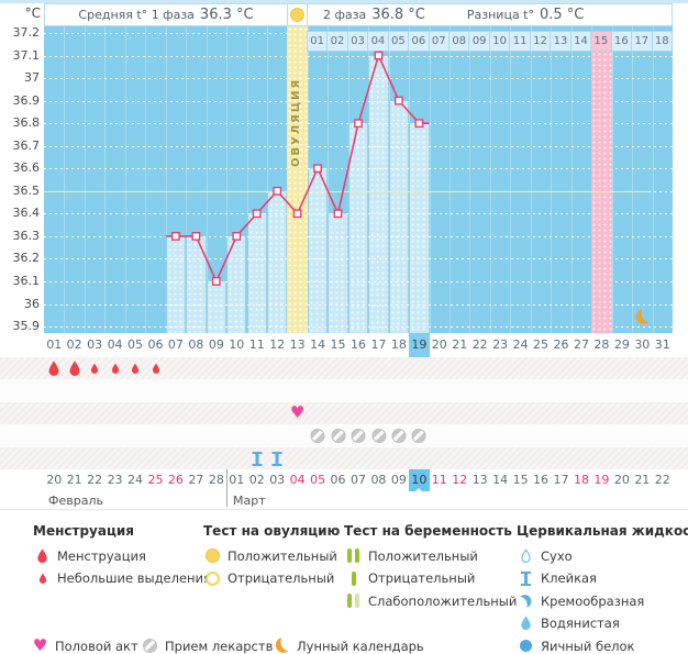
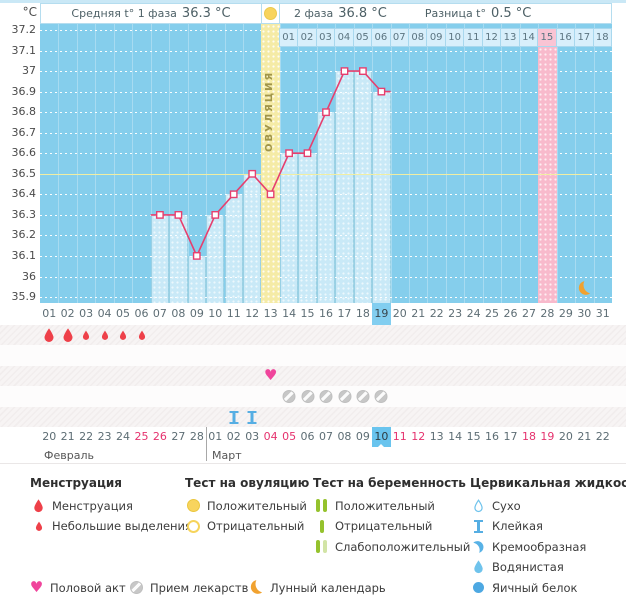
15: 36.4 -> 36.6
17: 37.1 -> 37.0
18: 36.9 -> 37.0
19: 36.8 -> 36.9
